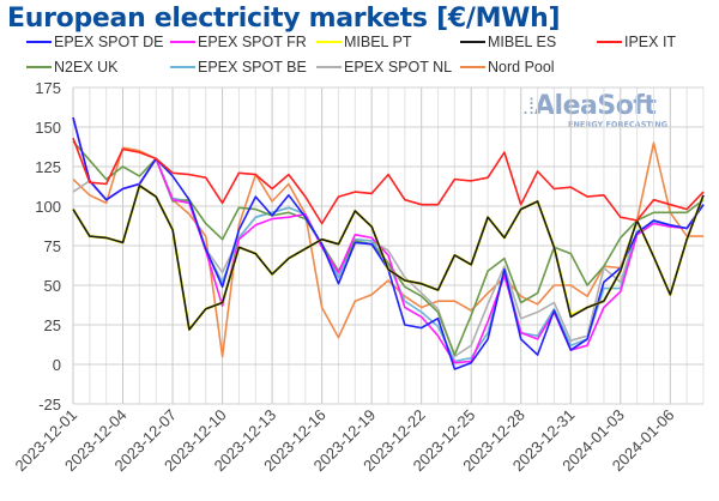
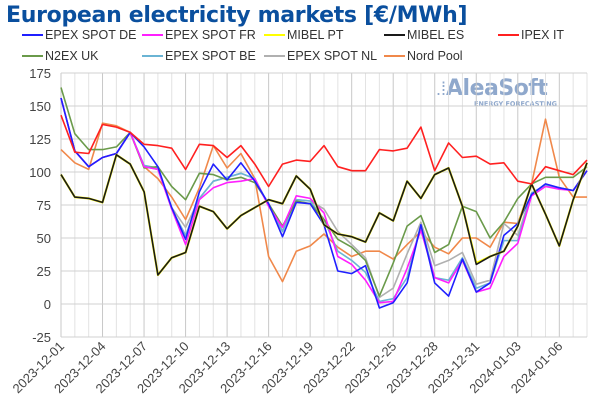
N2EX UK/2023-12-01: 141 -> 164
EPEX SPOT NL/2023-12-01: 109 -> 156
N2EX UK/2023-12-04: 125 -> 117
EPEX SPOT FR/2023-12-10: 37 -> 45
Nord Pool/2023-12-10: 5 -> 64
